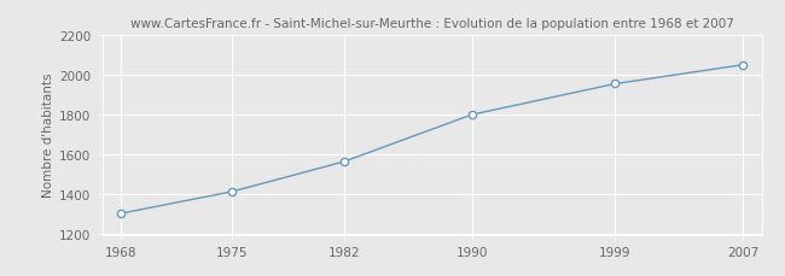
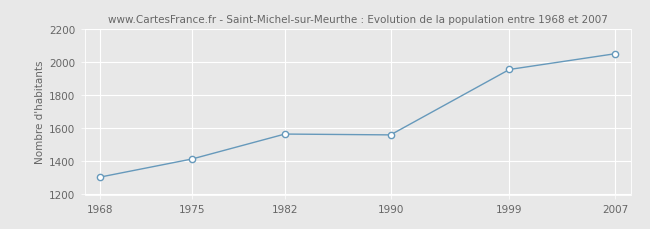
1990: 1800 -> 1560
